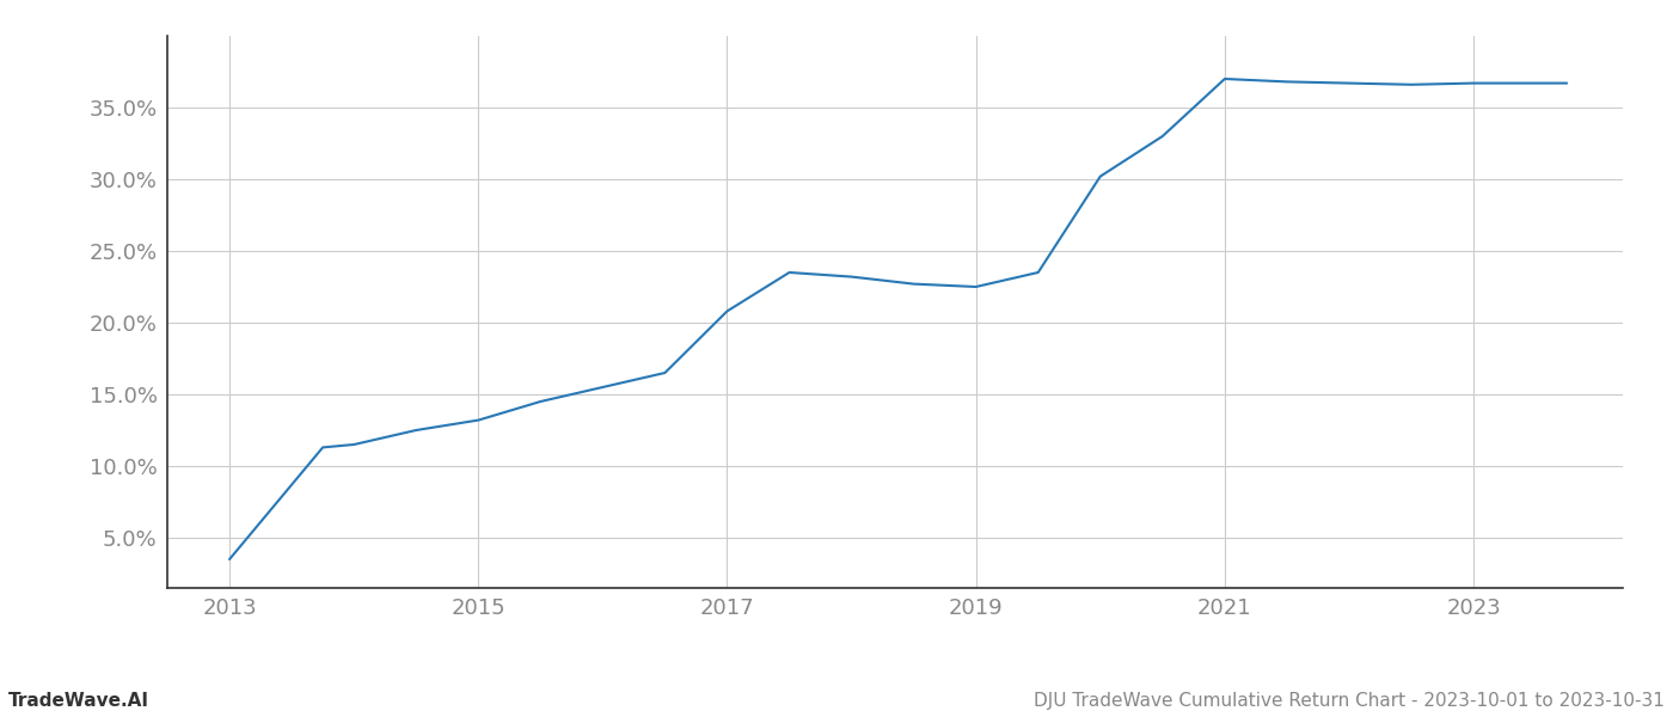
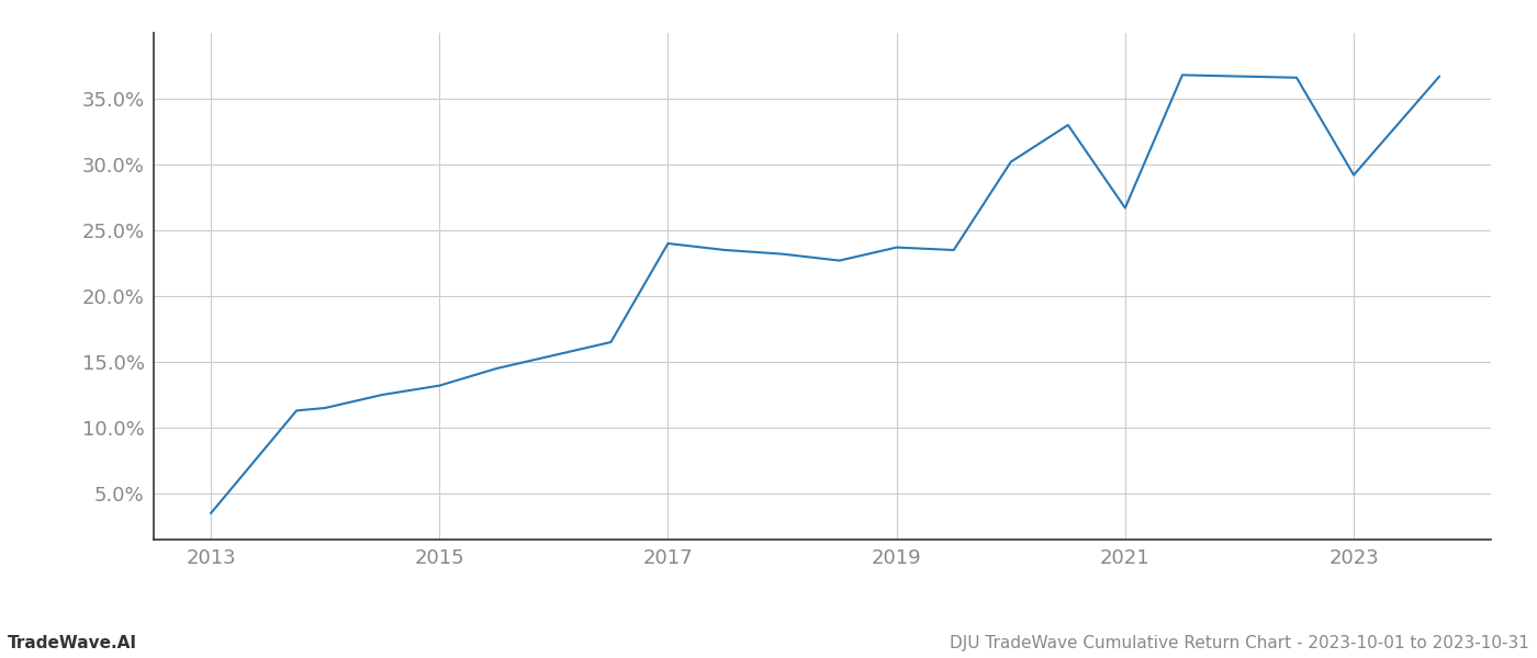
2017: 20.8% -> 24.0%
2019: 22.5% -> 23.7%
2021: 37.0% -> 26.7%
2023: 36.7% -> 29.2%
